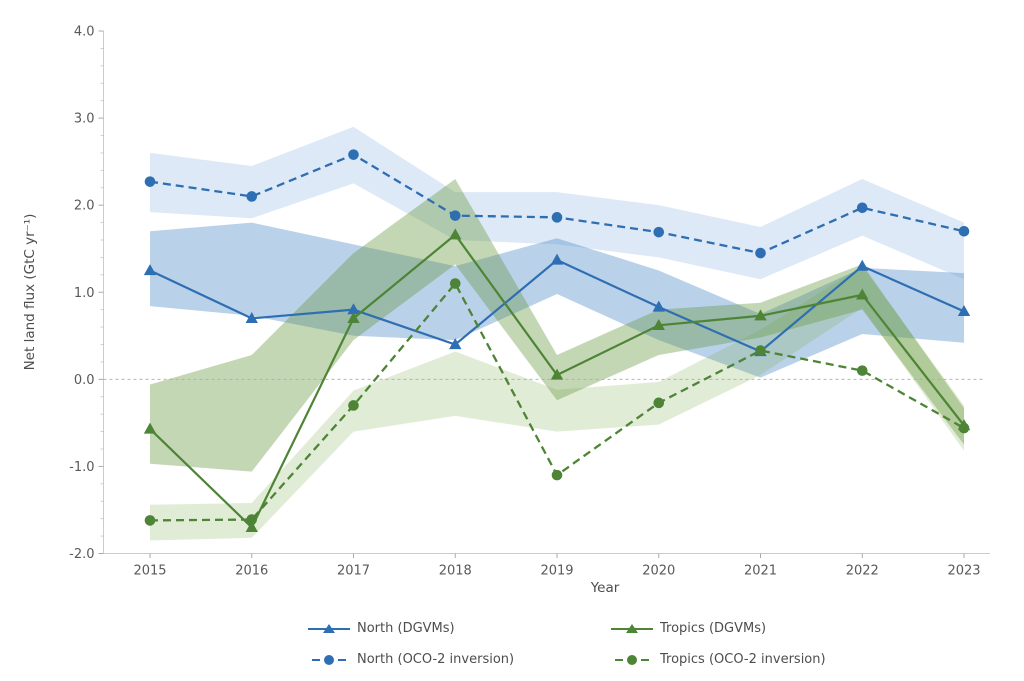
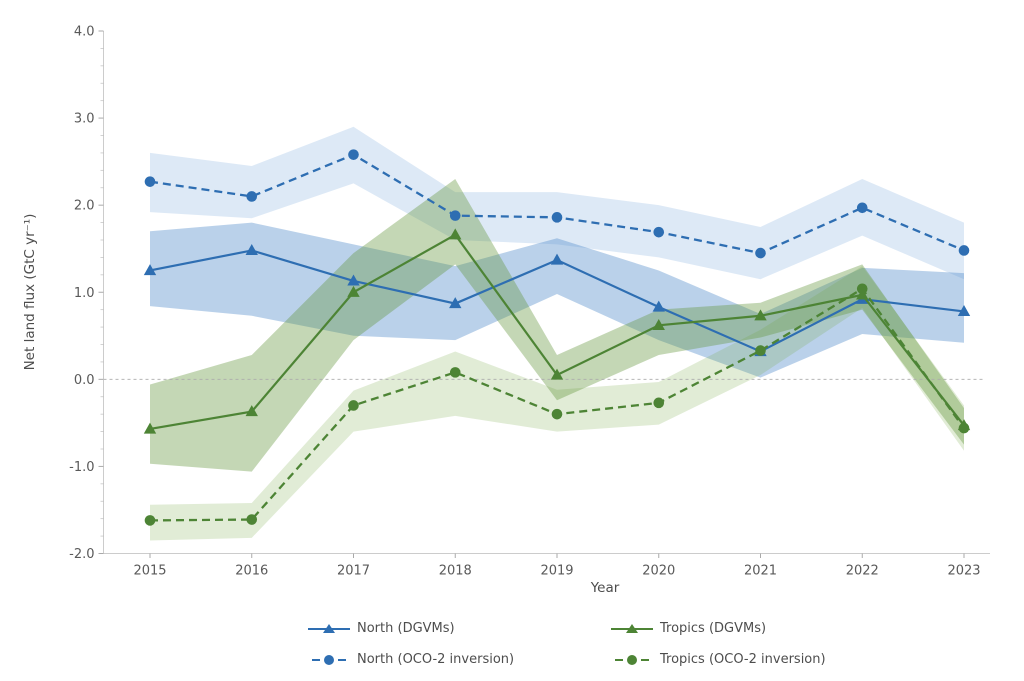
North (DGVMs)/2016: 0.7 -> 1.5
Tropics (DGVMs)/2016: -1.7 -> -0.4
North (DGVMs)/2017: 0.8 -> 1.1
Tropics (DGVMs)/2017: 0.7 -> 1.0
North (DGVMs)/2018: 0.4 -> 0.9
Tropics (OCO-2 inversion)/2018: 1.1 -> 0.1
Tropics (OCO-2 inversion)/2019: -1.1 -> -0.4
North (DGVMs)/2022: 1.3 -> 0.9
Tropics (OCO-2 inversion)/2022: 0.1 -> 1.0
North (OCO-2 inversion)/2023: 1.7 -> 1.5
